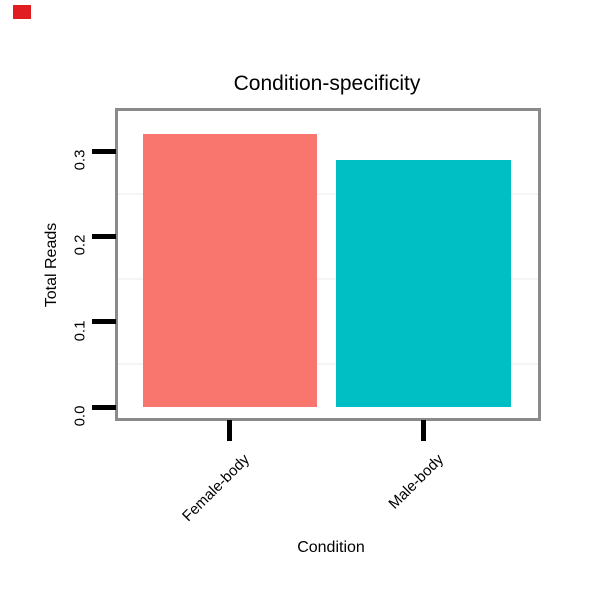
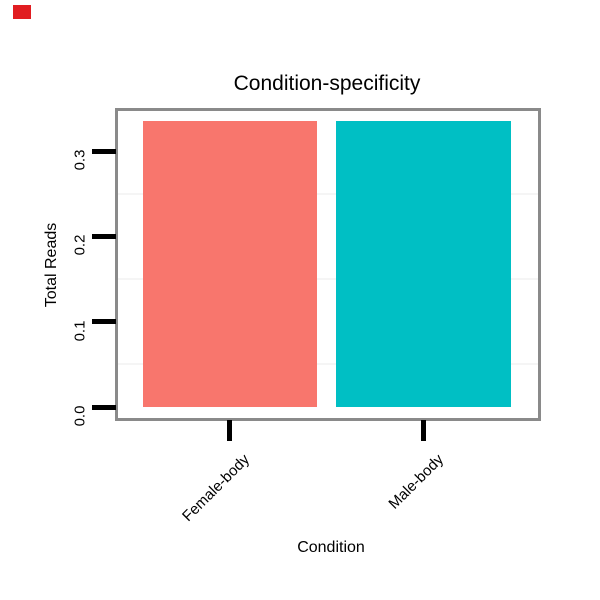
Female-body: 0.32 -> 0.34
Male-body: 0.29 -> 0.34
